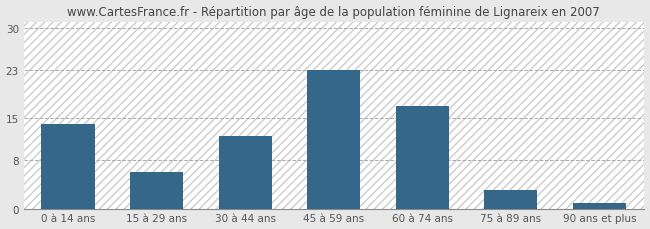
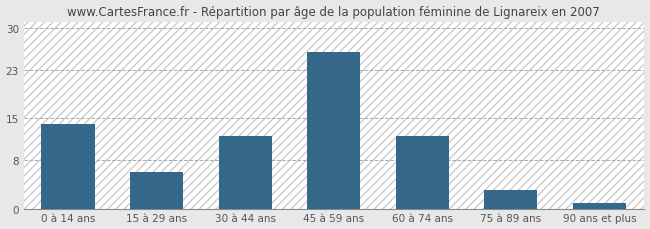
45 à 59 ans: 23 -> 26
60 à 74 ans: 17 -> 12
